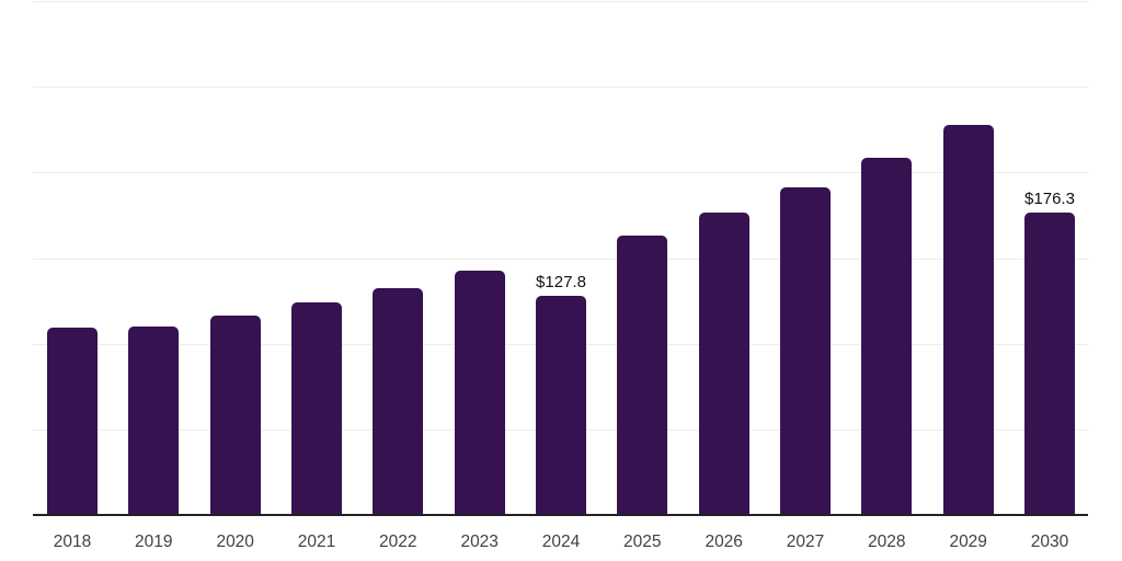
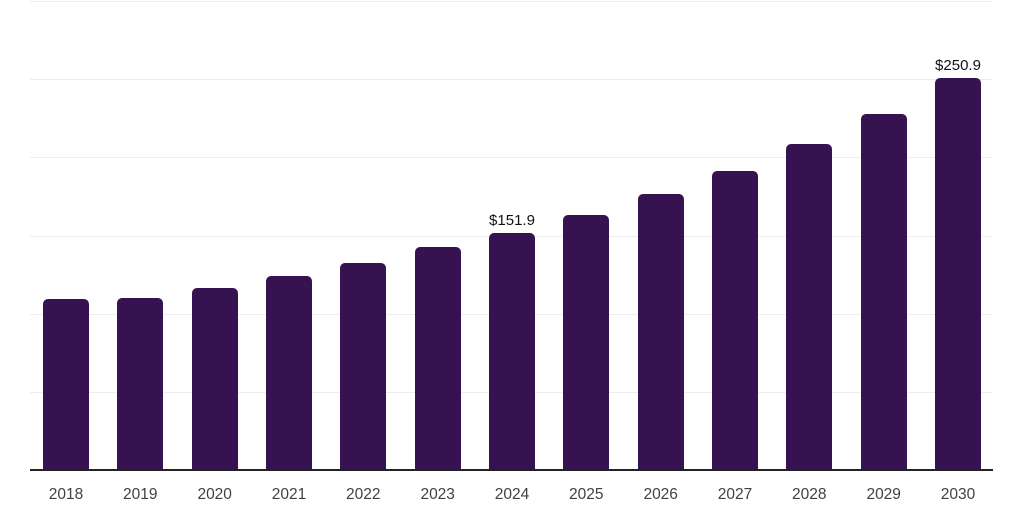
2024: $127.8 -> $151.9
2030: $176.3 -> $250.9
